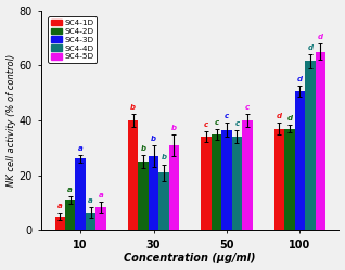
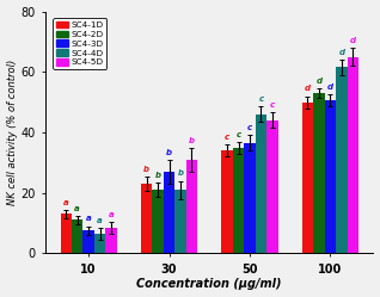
SC4-1D/10: 5 -> 13
SC4-3D/10: 26.0 -> 7.5
SC4-1D/30: 40 -> 23
SC4-2D/30: 25 -> 21
SC4-4D/50: 34.0 -> 46.0
SC4-5D/50: 40.0 -> 44.0
SC4-1D/100: 37 -> 50
SC4-2D/100: 37 -> 53
